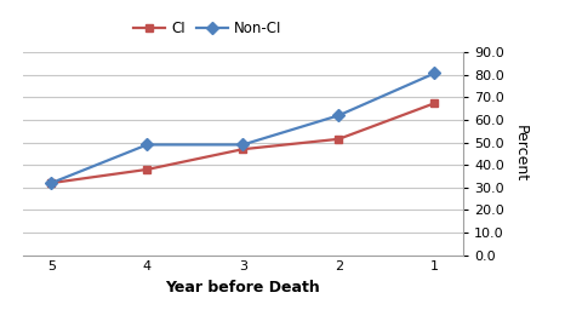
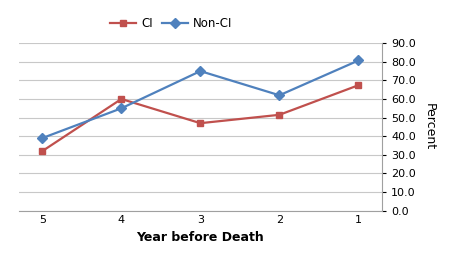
Non-CI/5: 32 -> 39
CI/4: 38 -> 60
Non-CI/4: 49 -> 55
Non-CI/3: 49 -> 75
